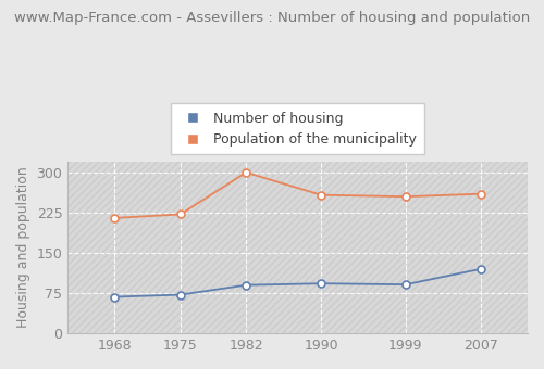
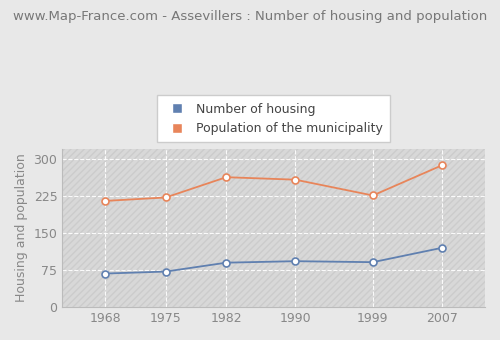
Population of the municipality/1982: 300 -> 263
Population of the municipality/1999: 255 -> 226
Population of the municipality/2007: 260 -> 287
